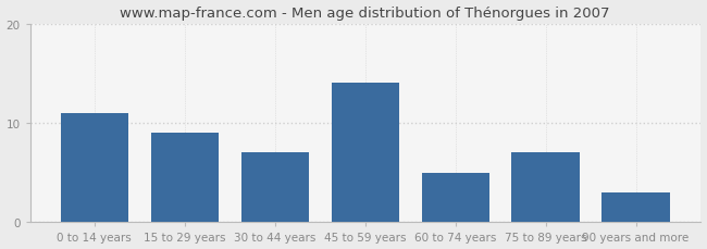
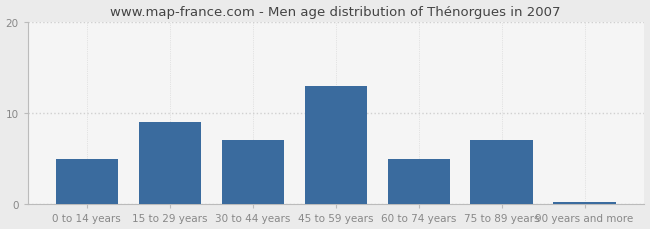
0 to 14 years: 11.0 -> 5.0
45 to 59 years: 14.0 -> 13.0
90 years and more: 3.0 -> 0.3
